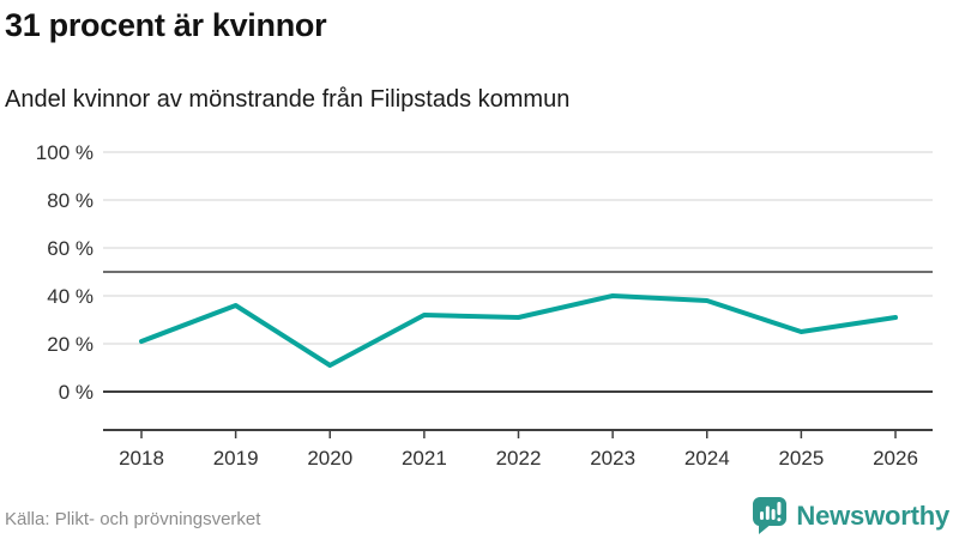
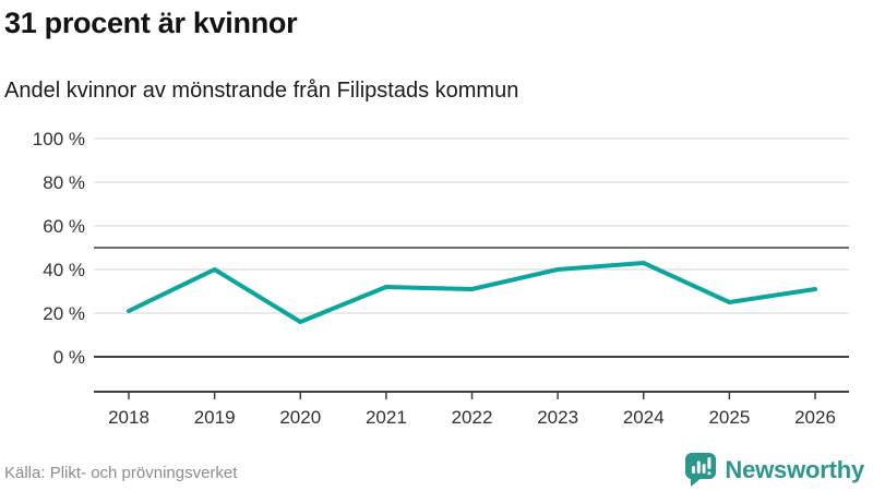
2019: 36% -> 40%
2020: 11% -> 16%
2024: 38% -> 43%
